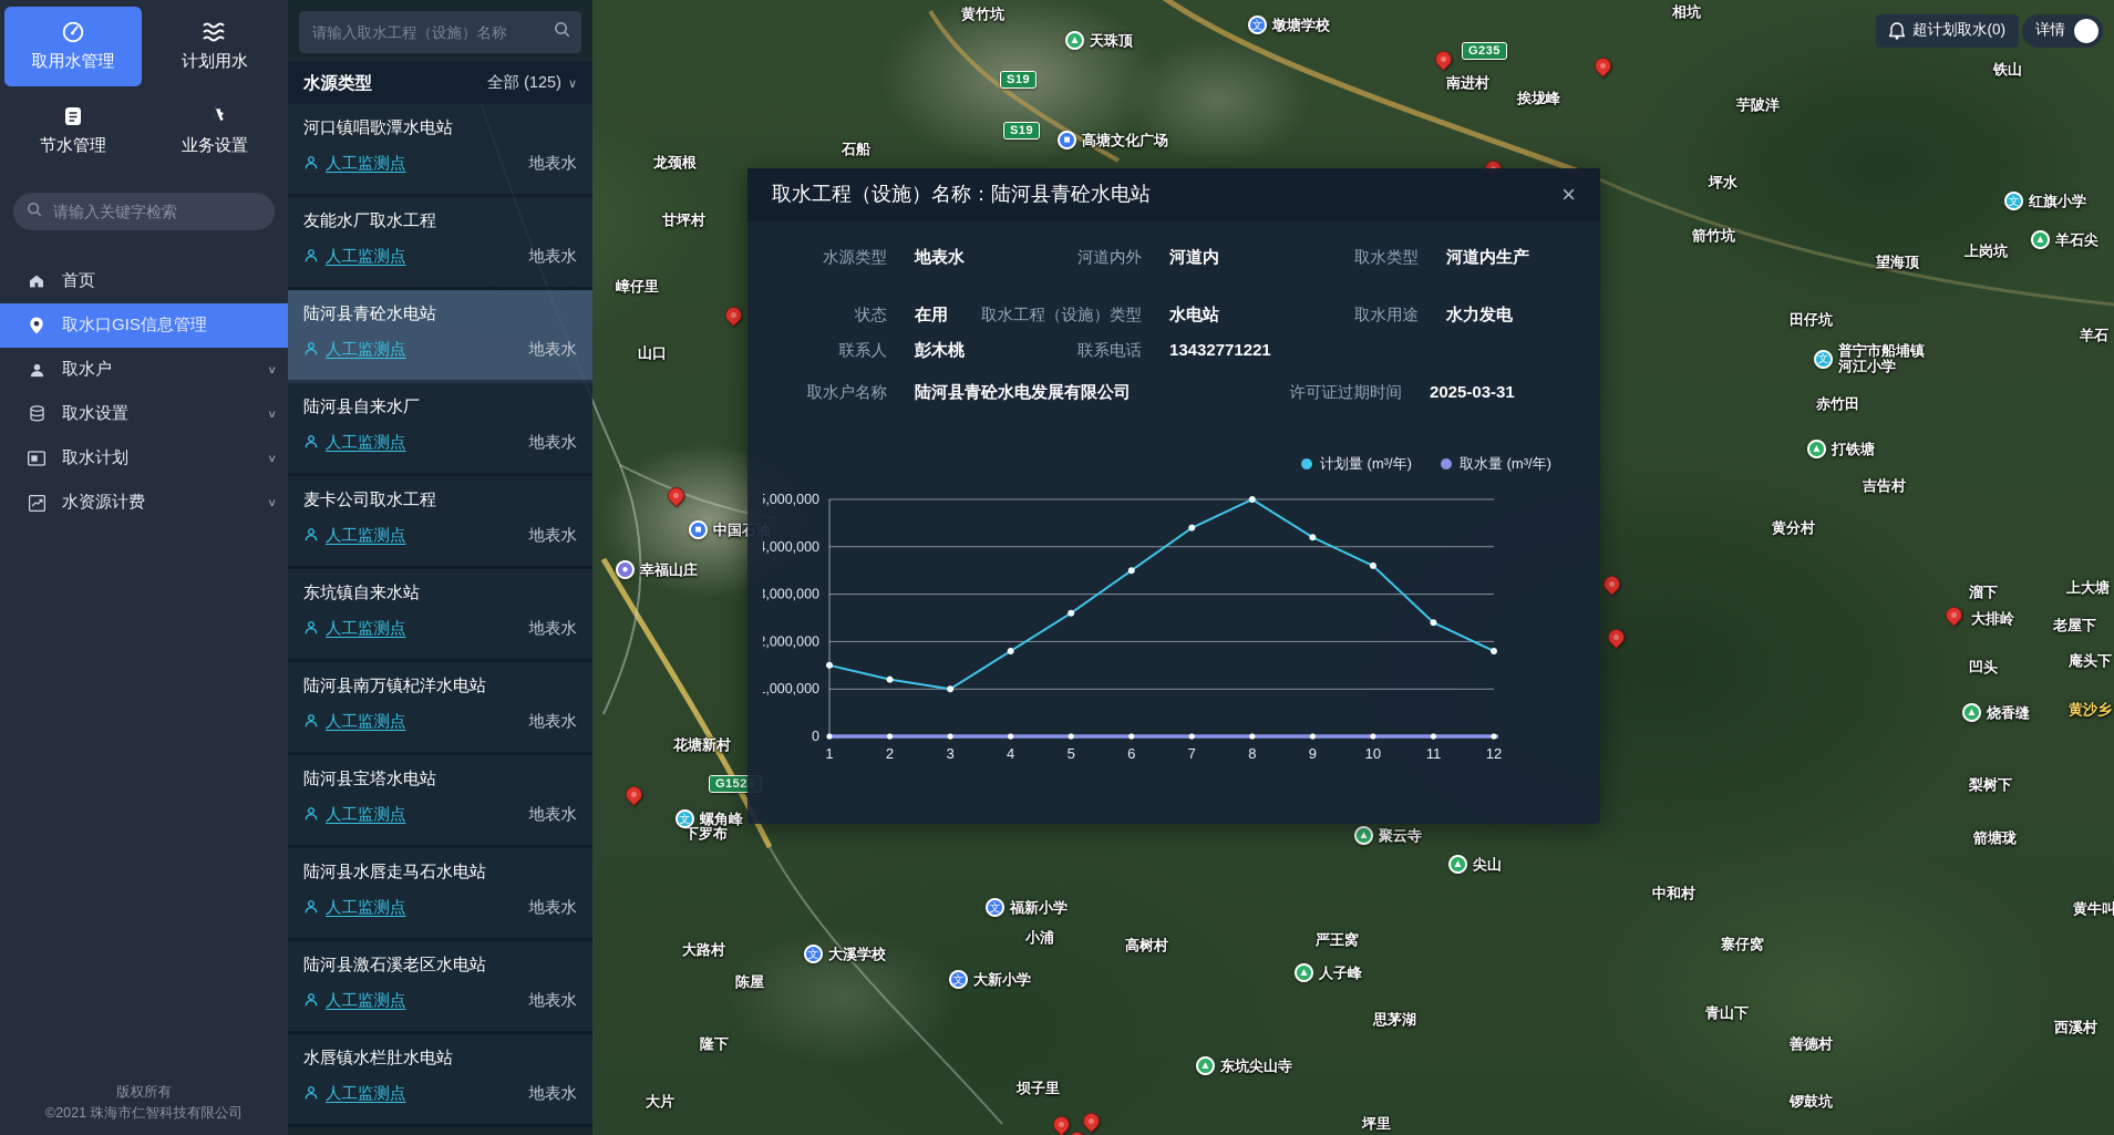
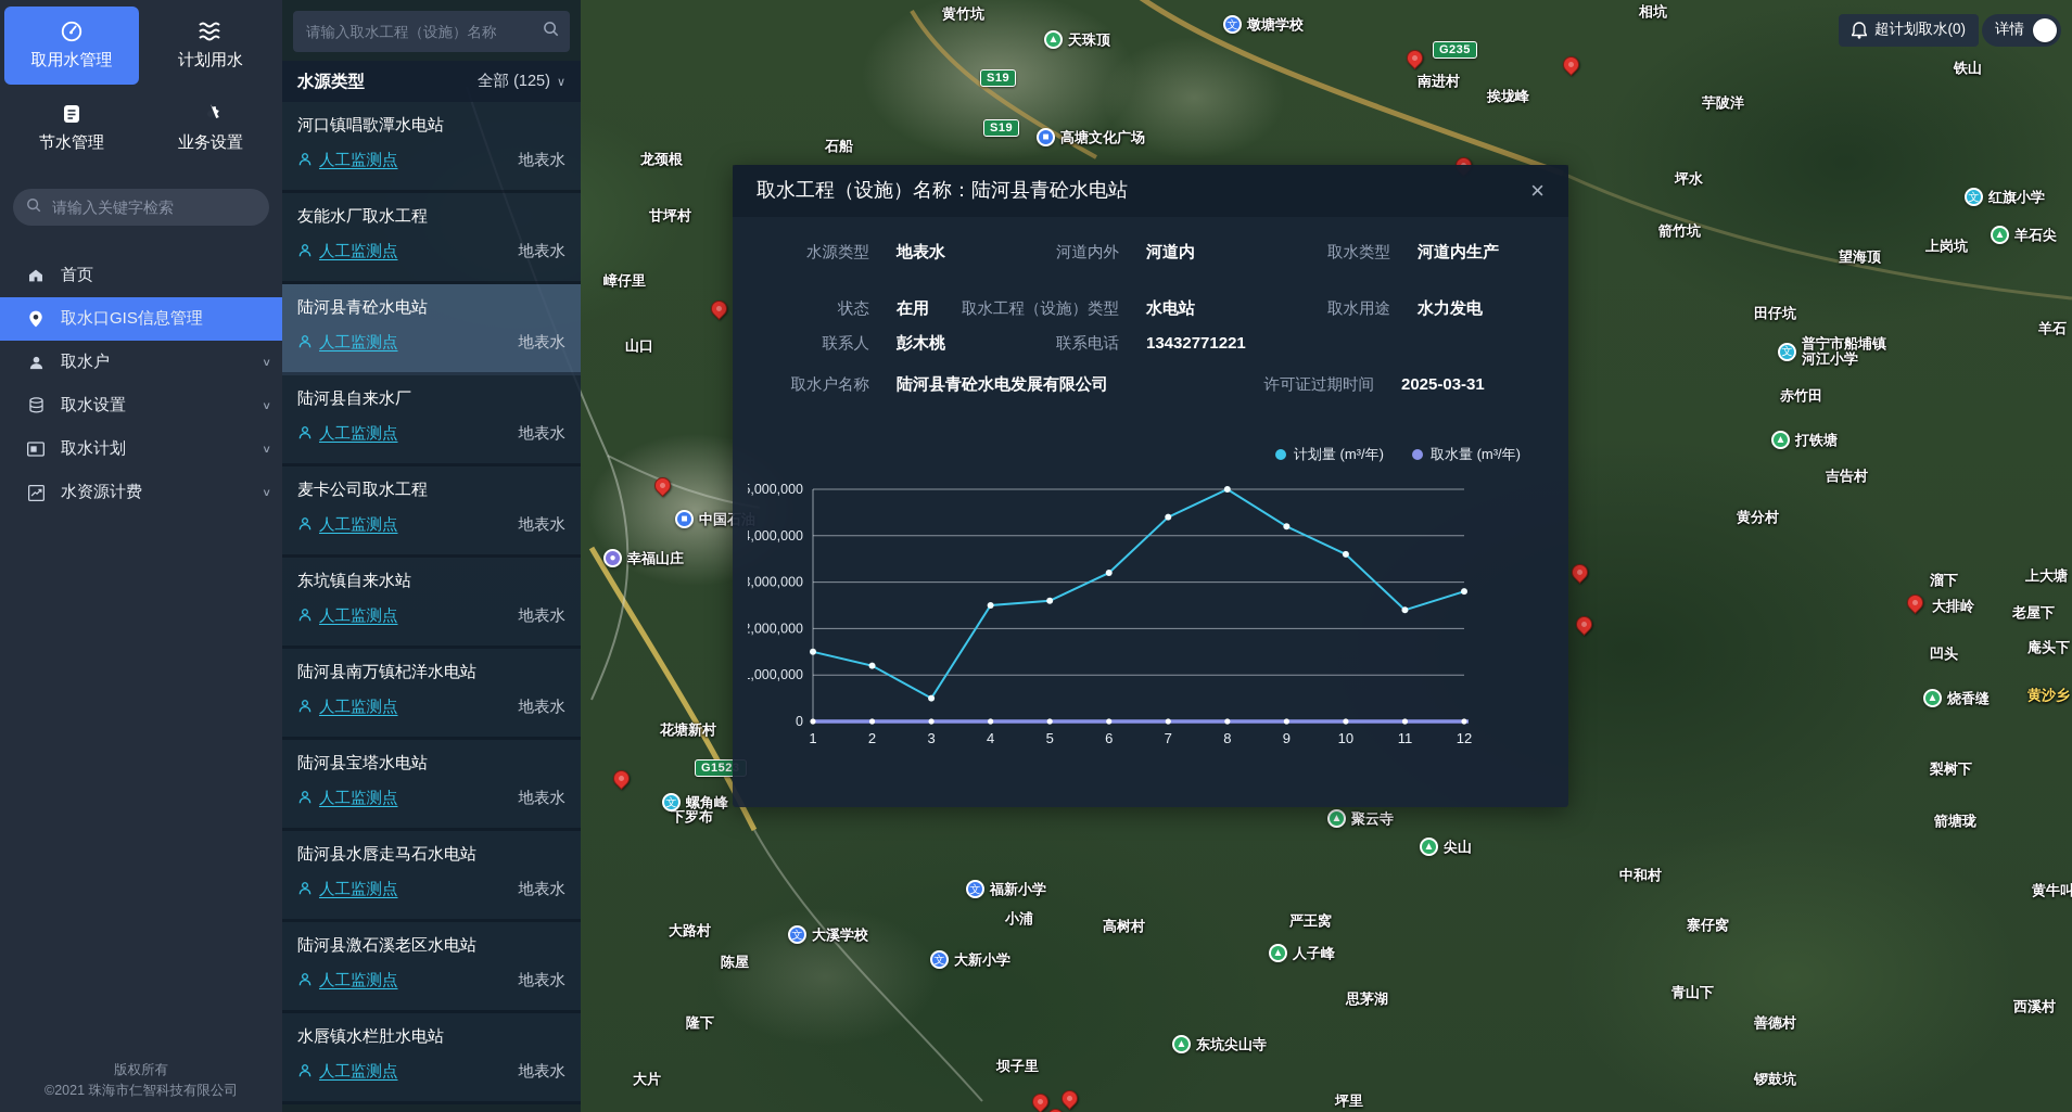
计划量 (m³/年)/3: 1000000 -> 500000
计划量 (m³/年)/4: 1800000 -> 2500000
计划量 (m³/年)/6: 3500000 -> 3200000
计划量 (m³/年)/12: 1800000 -> 2800000
